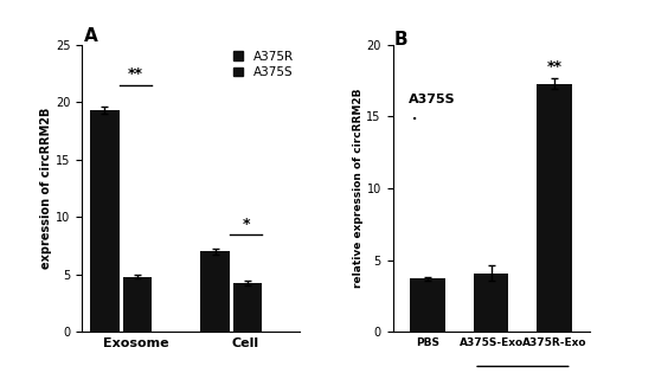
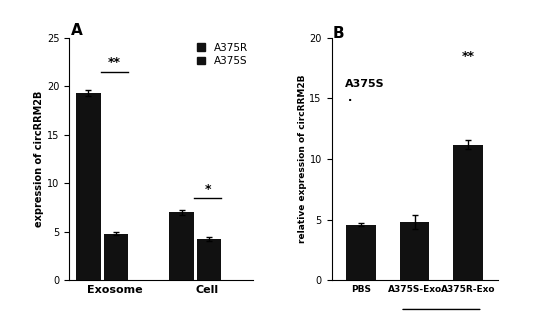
PBS: 3.7 -> 4.6
A375S-Exo: 4.1 -> 4.8
A375R-Exo: 17.3 -> 11.2
